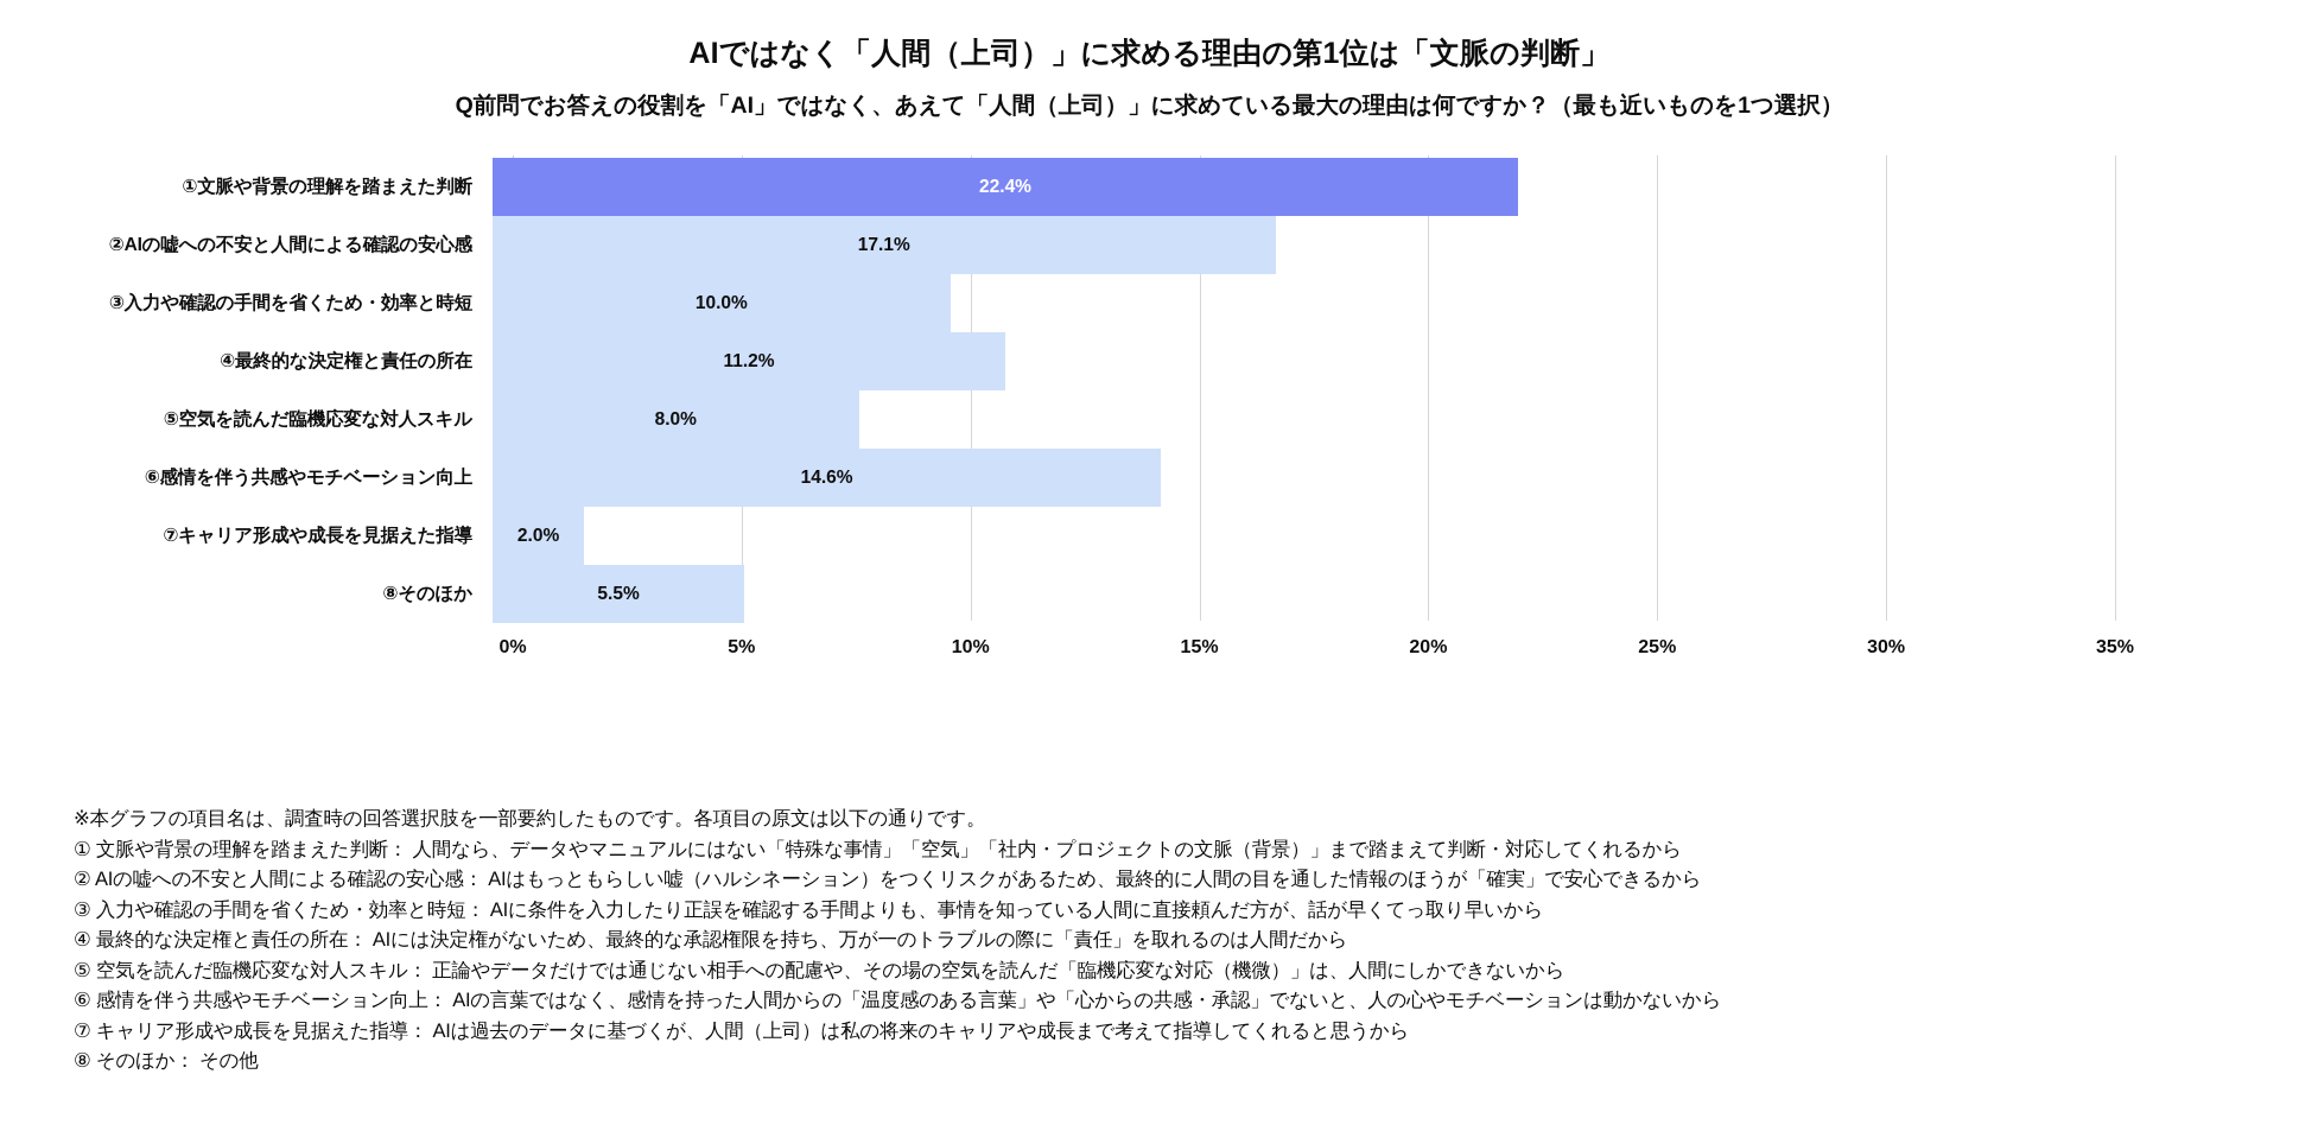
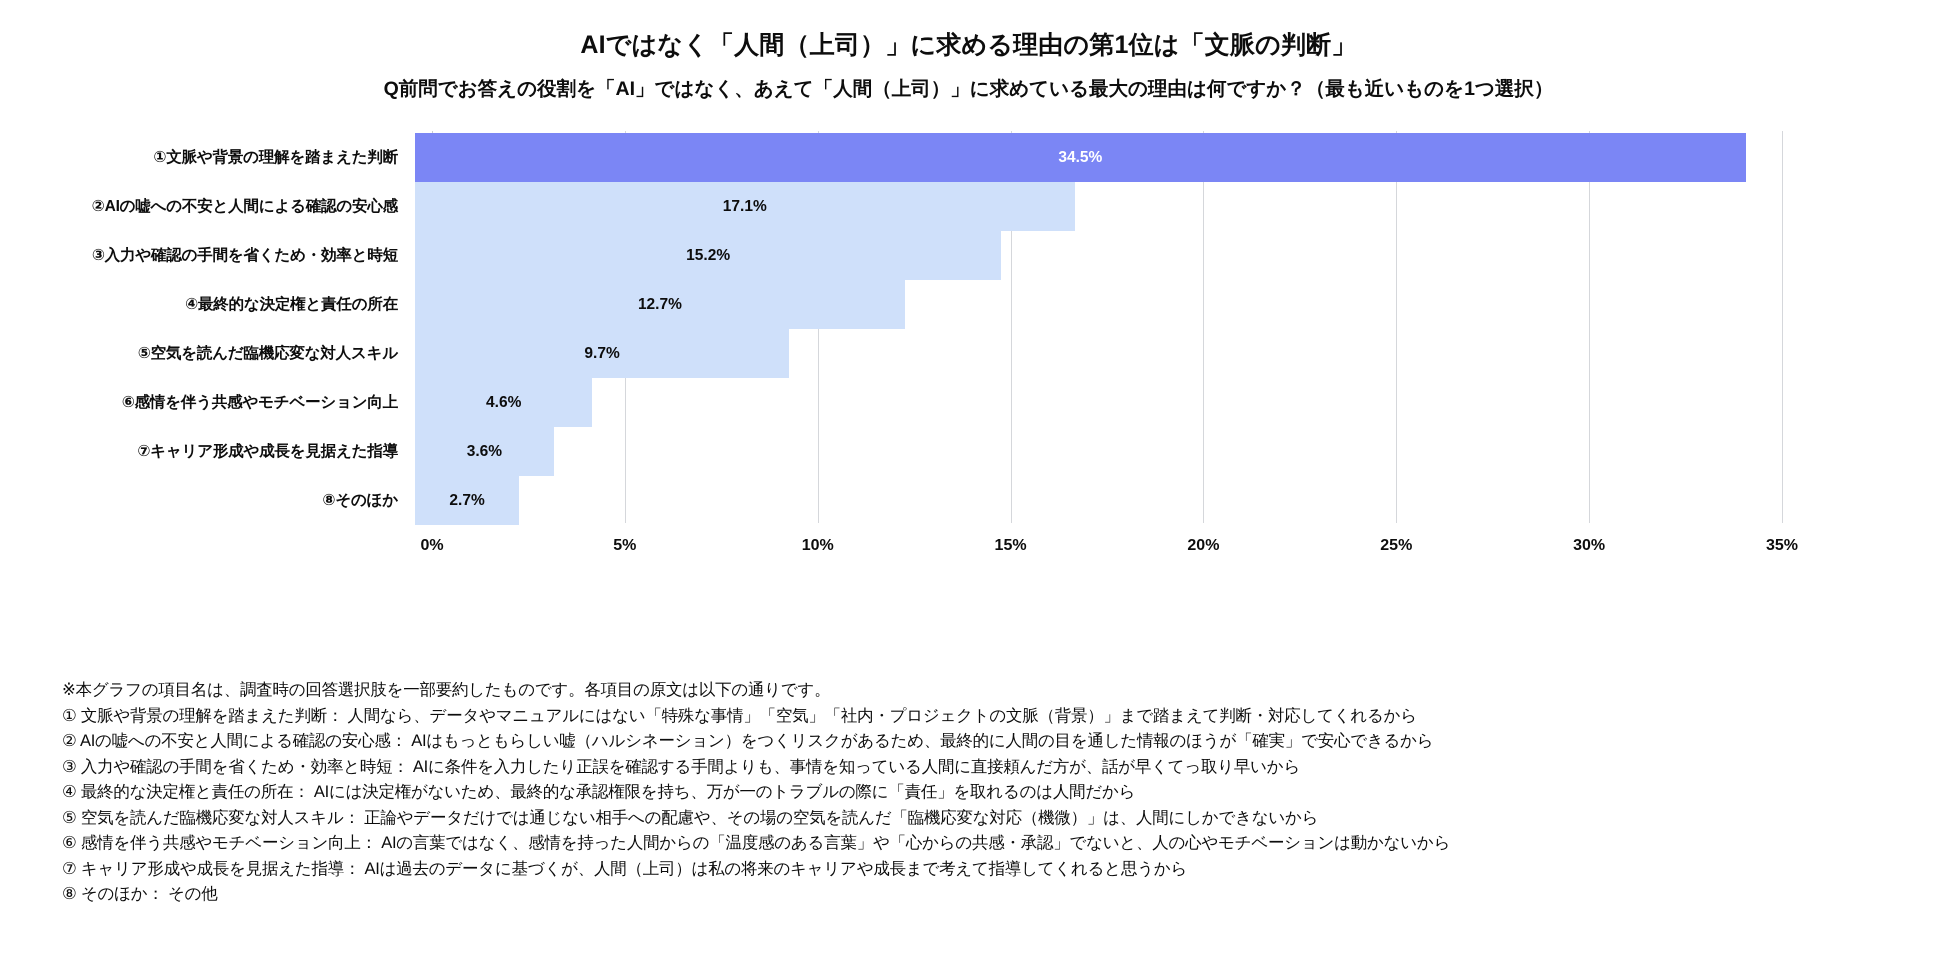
①文脈や背景の理解を踏まえた判断: 22.4% -> 34.5%
③入力や確認の手間を省くため・効率と時短: 10.0% -> 15.2%
④最終的な決定権と責任の所在: 11.2% -> 12.7%
⑤空気を読んだ臨機応変な対人スキル: 8.0% -> 9.7%
⑥感情を伴う共感やモチベーション向上: 14.6% -> 4.6%
⑦キャリア形成や成長を見据えた指導: 2.0% -> 3.6%
⑧そのほか: 5.5% -> 2.7%
